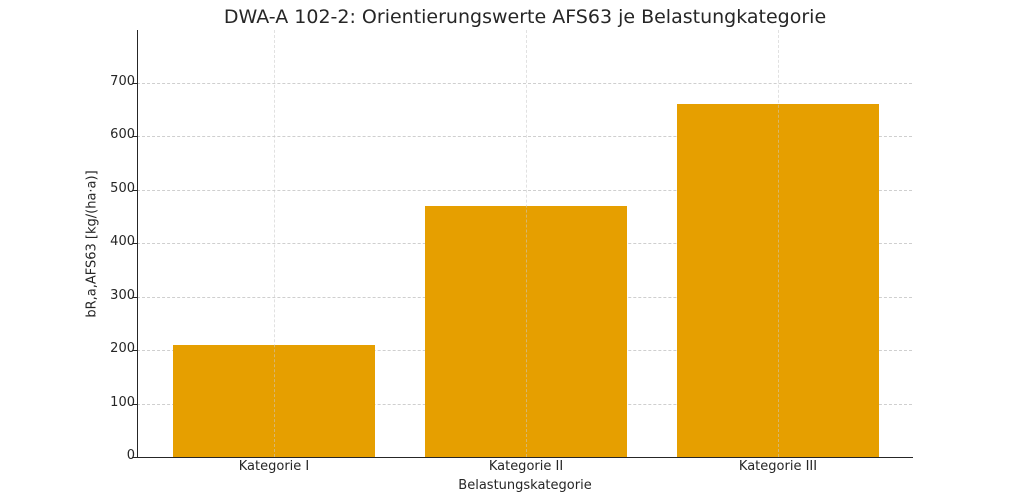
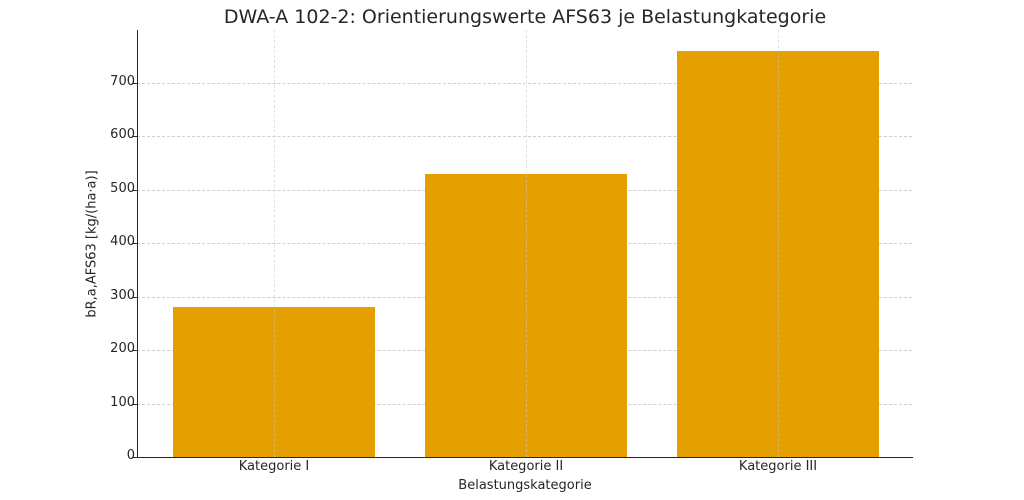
Kategorie I: 210 -> 280
Kategorie II: 470 -> 530
Kategorie III: 660 -> 760
